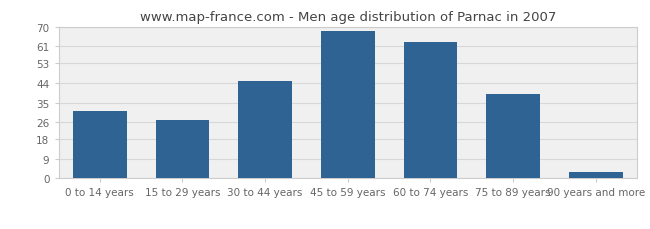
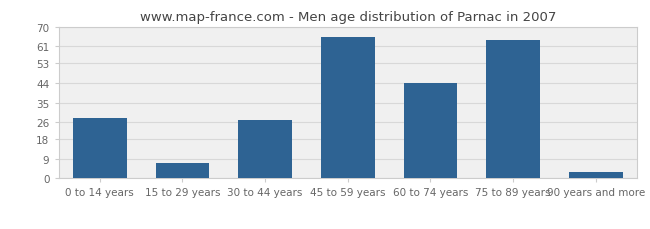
0 to 14 years: 31 -> 28
15 to 29 years: 27 -> 7
30 to 44 years: 45 -> 27
45 to 59 years: 68 -> 65
60 to 74 years: 63 -> 44
75 to 89 years: 39 -> 64
